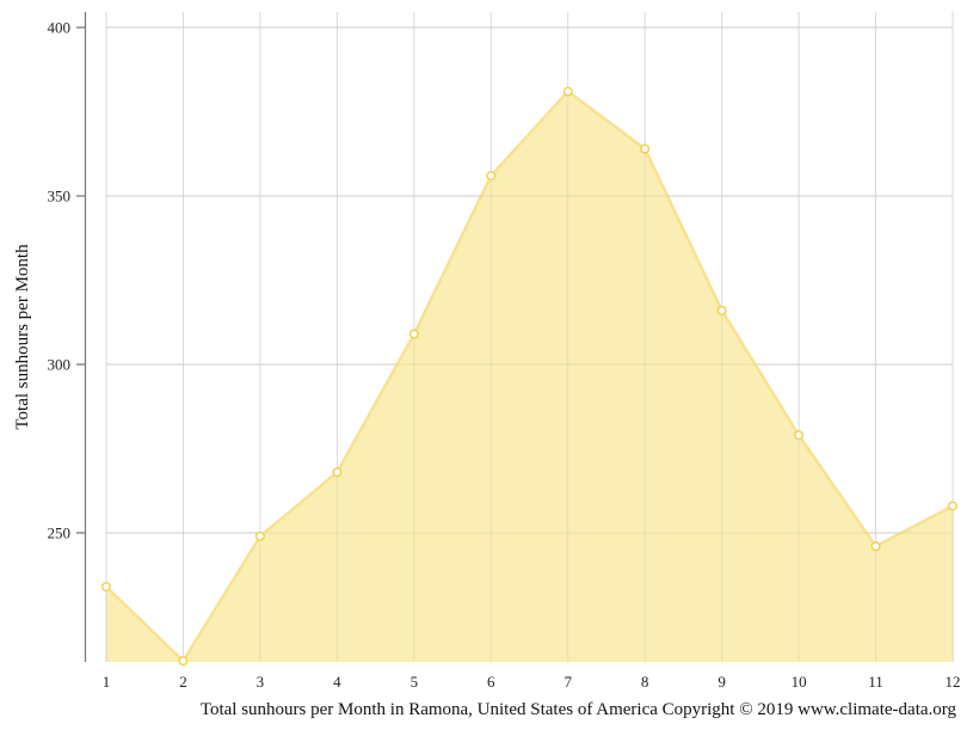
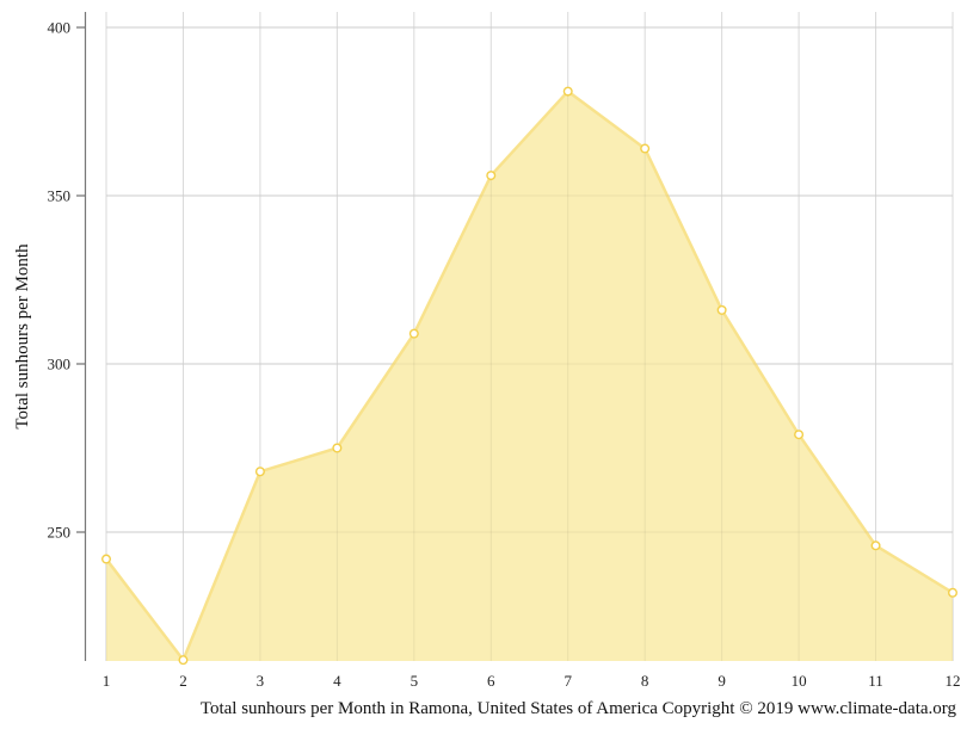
1: 234 -> 242
3: 249 -> 268
4: 268 -> 275
12: 258 -> 232
